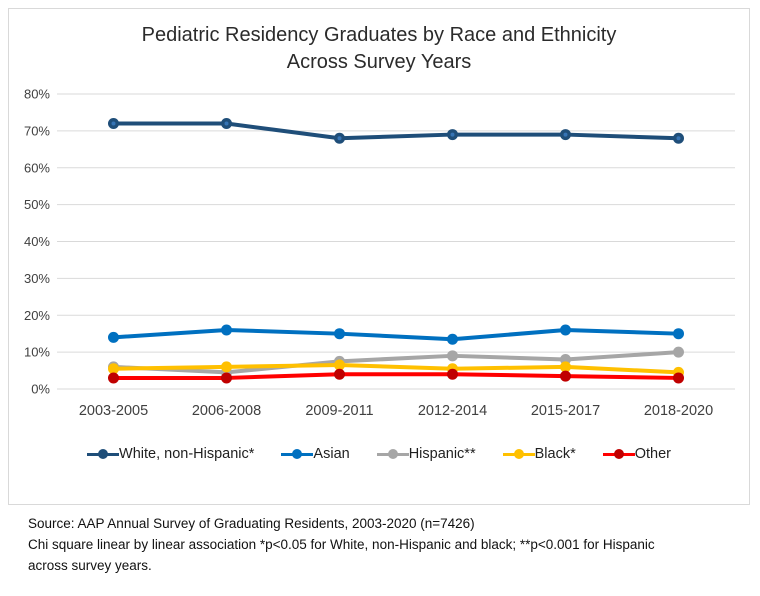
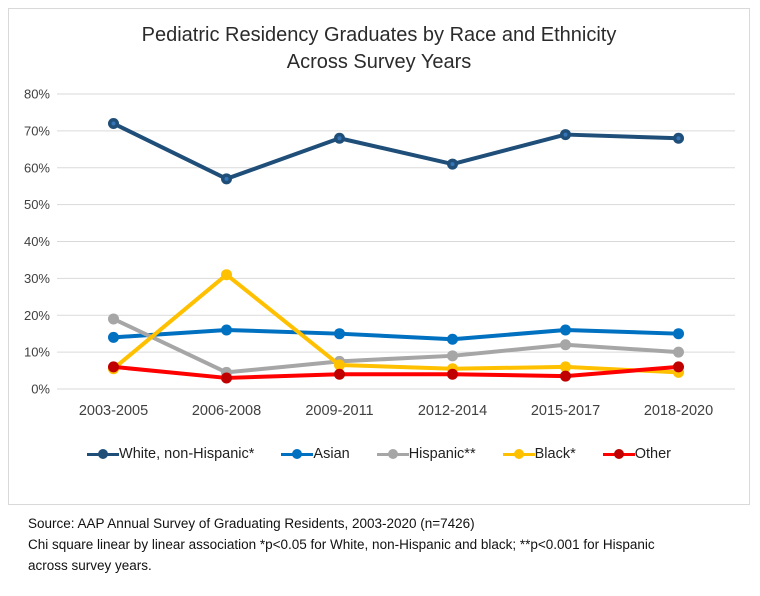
Hispanic**/2003-2005: 6% -> 19%
Other/2003-2005: 3% -> 6%
White, non-Hispanic*/2006-2008: 72% -> 57%
Black*/2006-2008: 6% -> 31%
White, non-Hispanic*/2012-2014: 69% -> 61%
Hispanic**/2015-2017: 8% -> 12%
Other/2018-2020: 3% -> 6%
